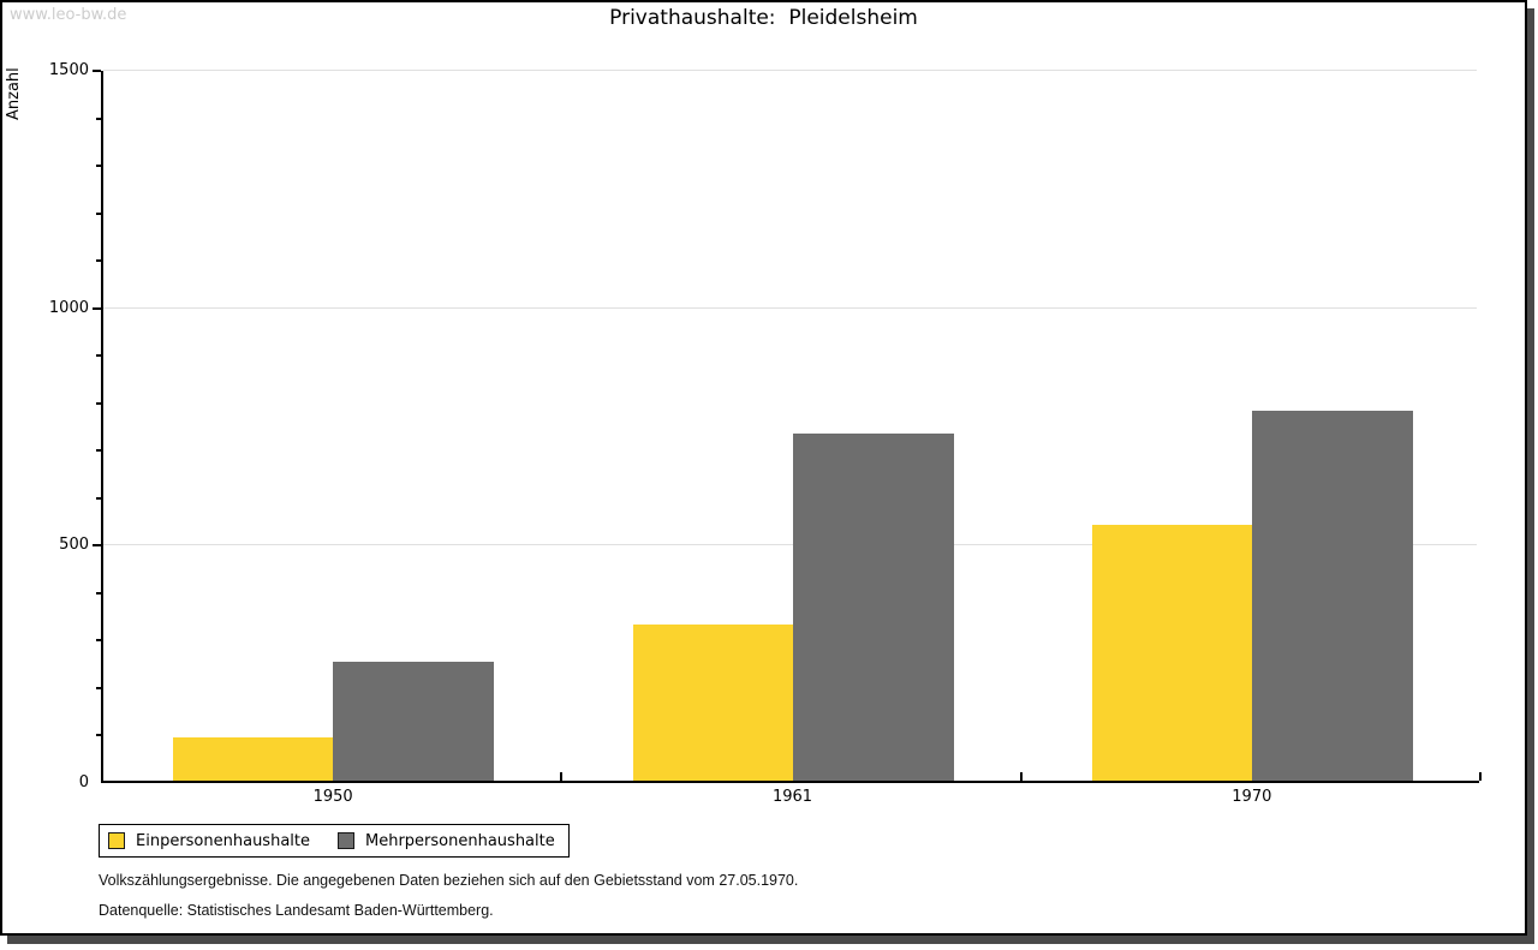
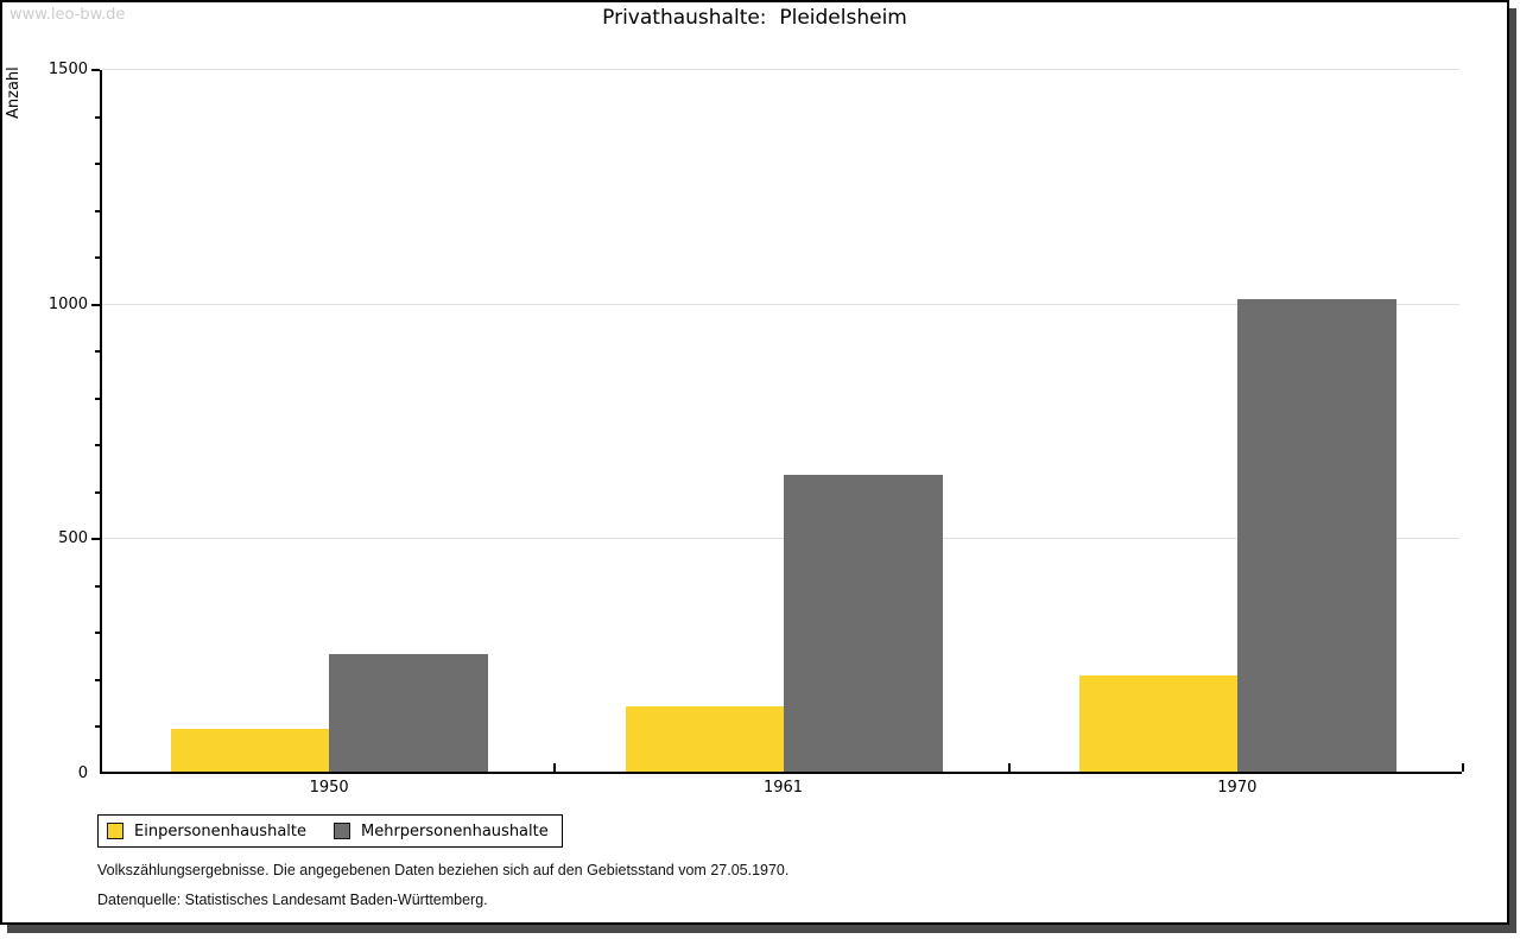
Einpersonenhaushalte/1961: 330 -> 140
Mehrpersonenhaushalte/1961: 730 -> 630
Einpersonenhaushalte/1970: 540 -> 200
Mehrpersonenhaushalte/1970: 780 -> 1010
